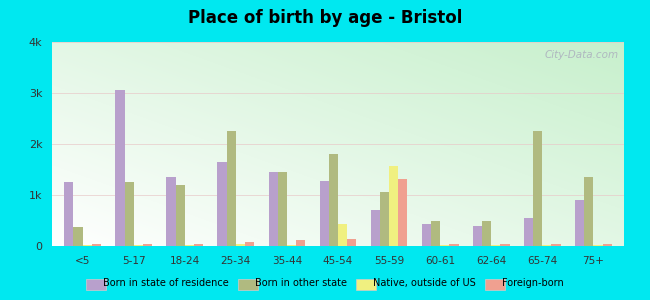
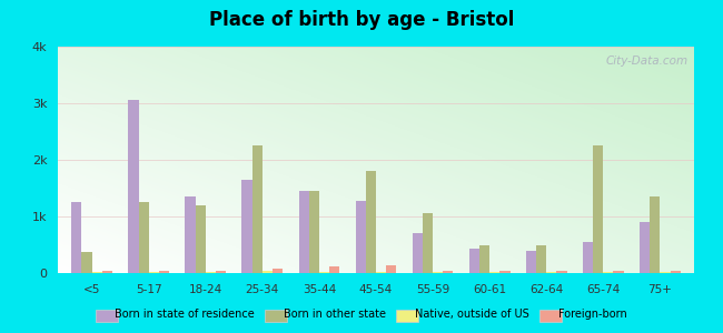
Native, outside of US/45-54: 0.44k -> 0.02k
Native, outside of US/55-59: 1.56k -> 0.02k
Foreign-born/55-59: 1.32k -> 0.03k
